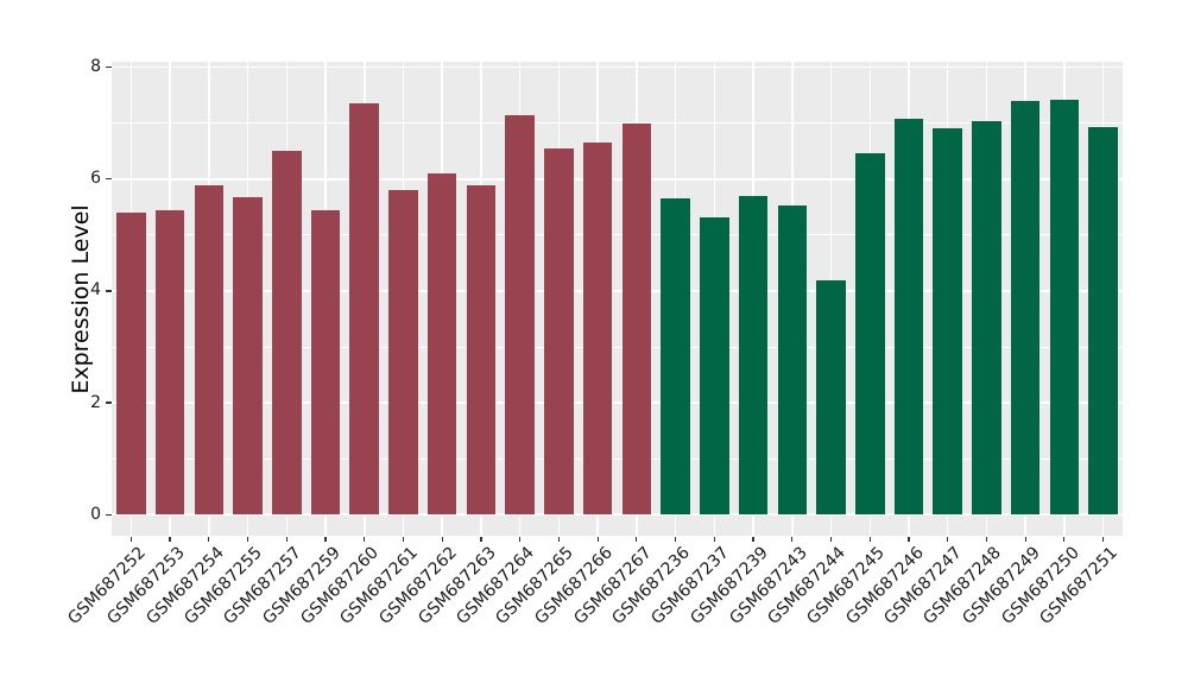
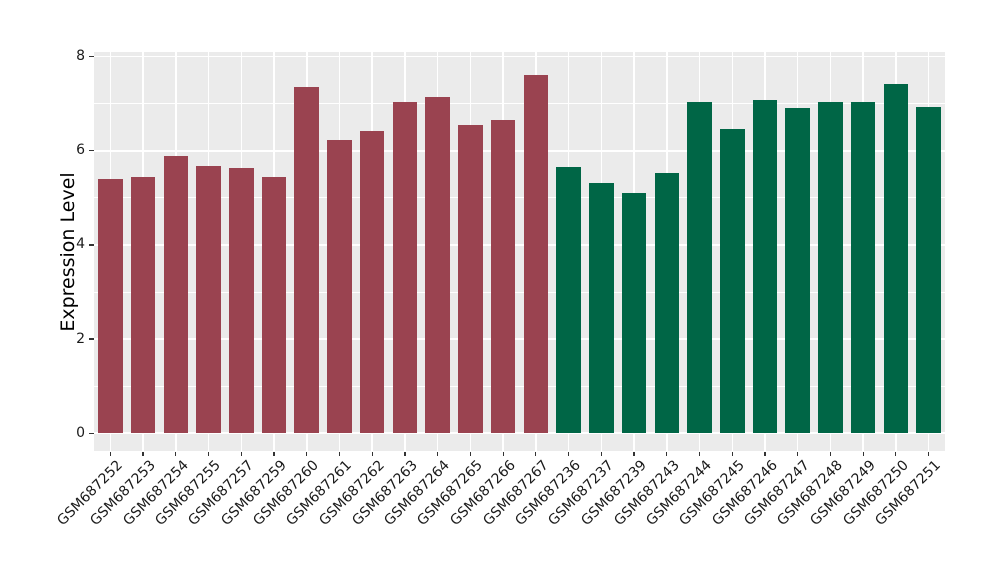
GSM687257: 6.5 -> 5.6
GSM687261: 5.8 -> 6.2
GSM687262: 6.1 -> 6.4
GSM687263: 5.9 -> 7.0
GSM687267: 7.0 -> 7.6
GSM687239: 5.7 -> 5.1
GSM687244: 4.2 -> 7.0
GSM687249: 7.4 -> 7.0
